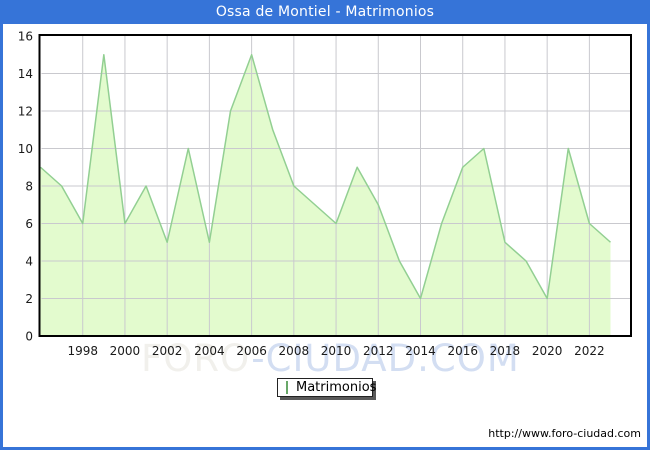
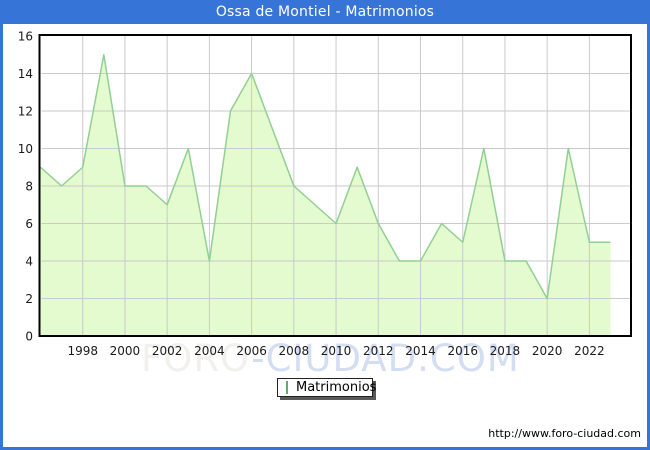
1998: 6 -> 9
2000: 6 -> 8
2002: 5 -> 7
2004: 5 -> 4
2006: 15 -> 14
2012: 7 -> 6
2014: 2 -> 4
2016: 9 -> 5
2018: 5 -> 4
2022: 6 -> 5
